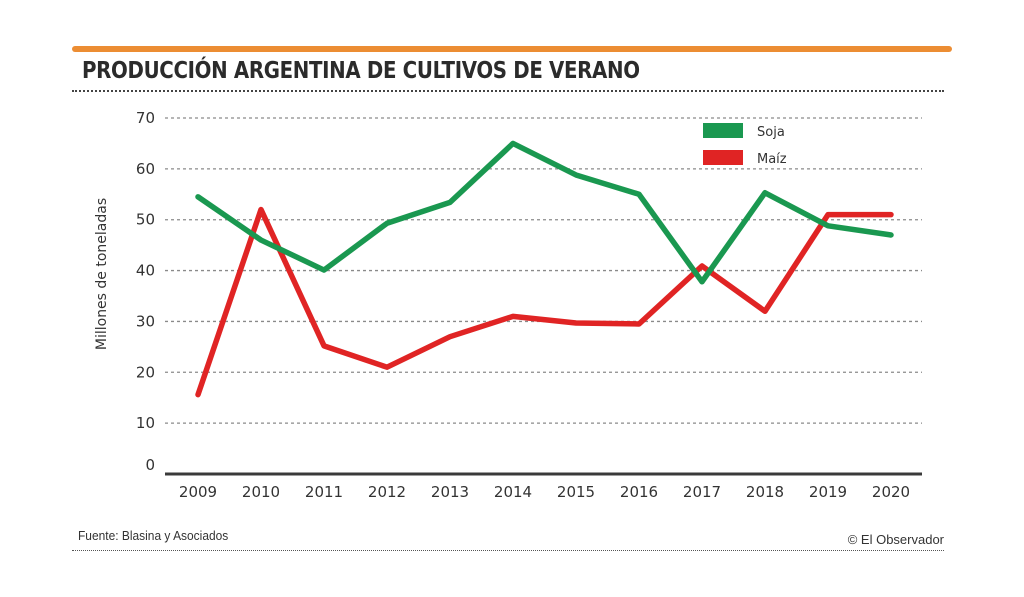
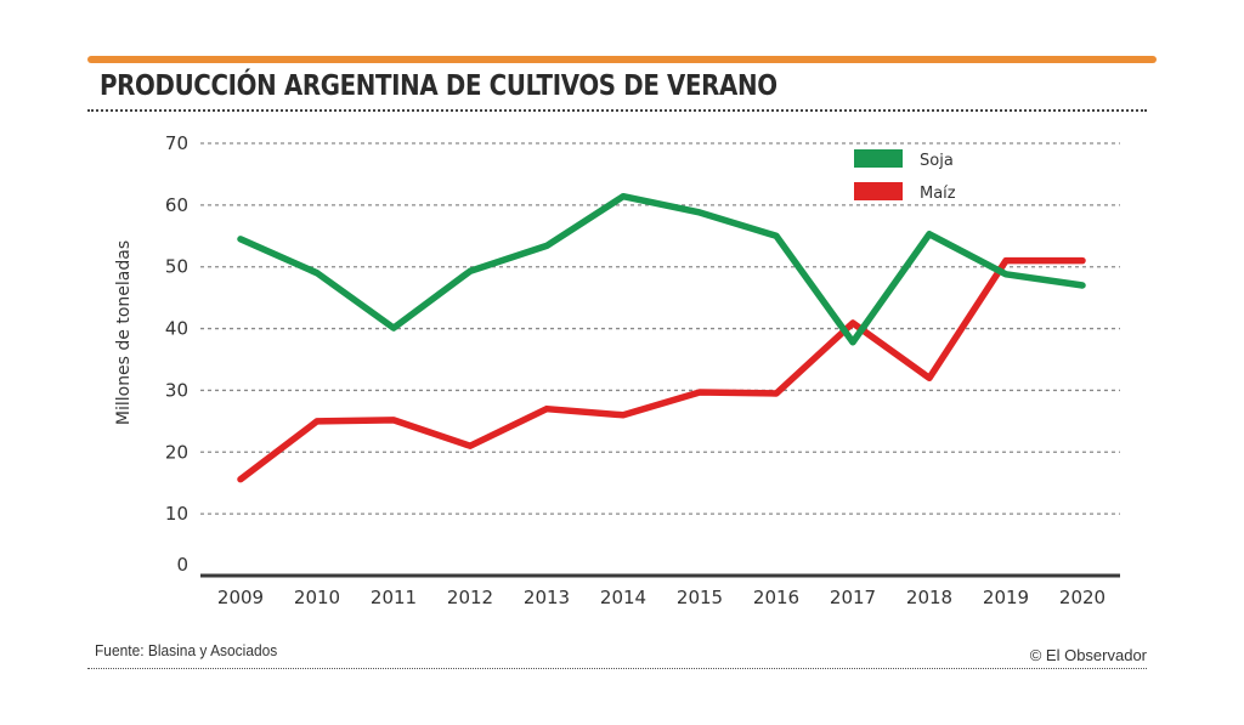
Soja/2010: 46 -> 49
Maíz/2010: 52 -> 25
Soja/2014: 65 -> 61
Maíz/2014: 31 -> 26
